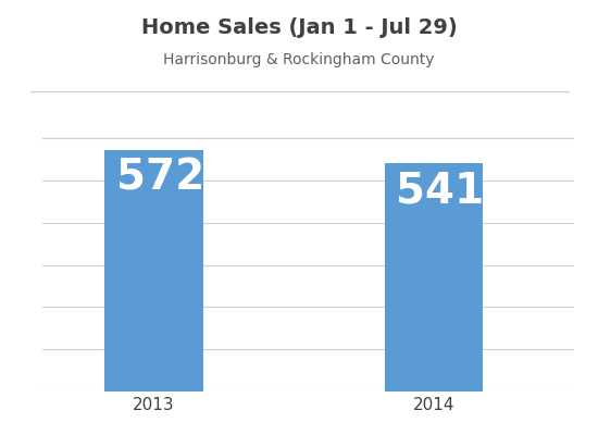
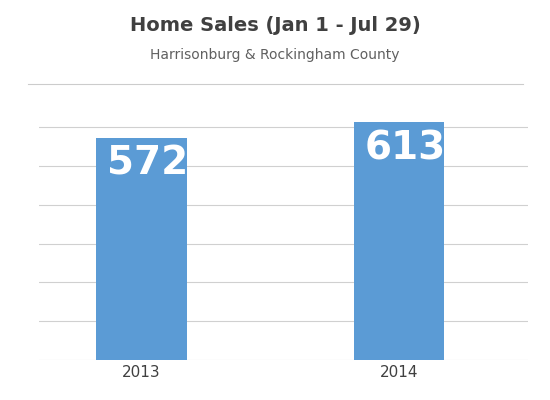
2014: 541 -> 613
